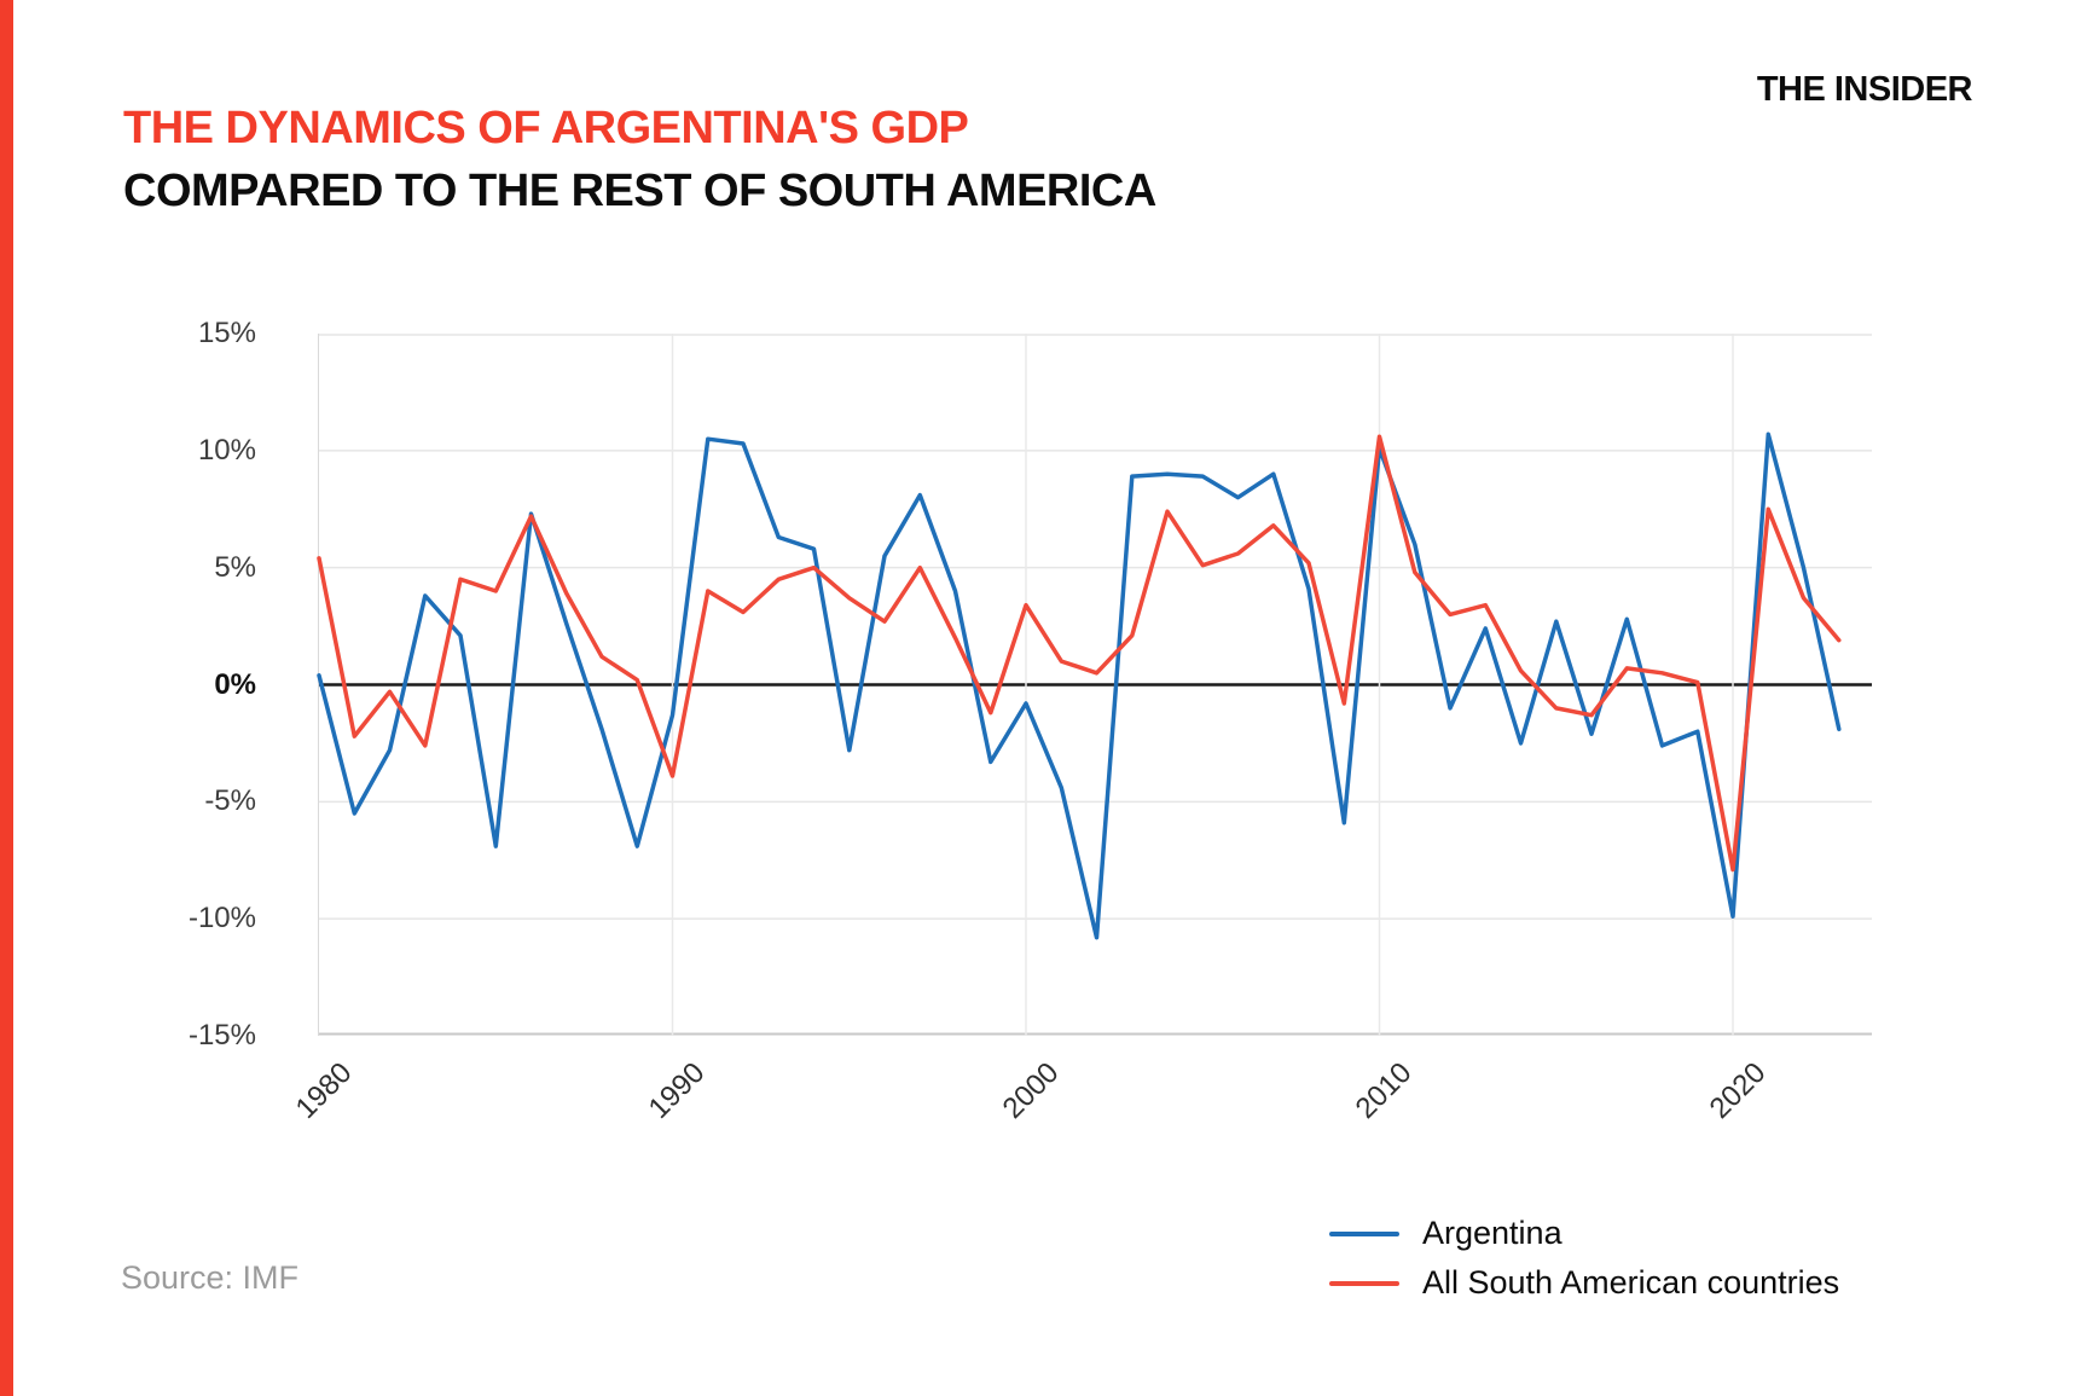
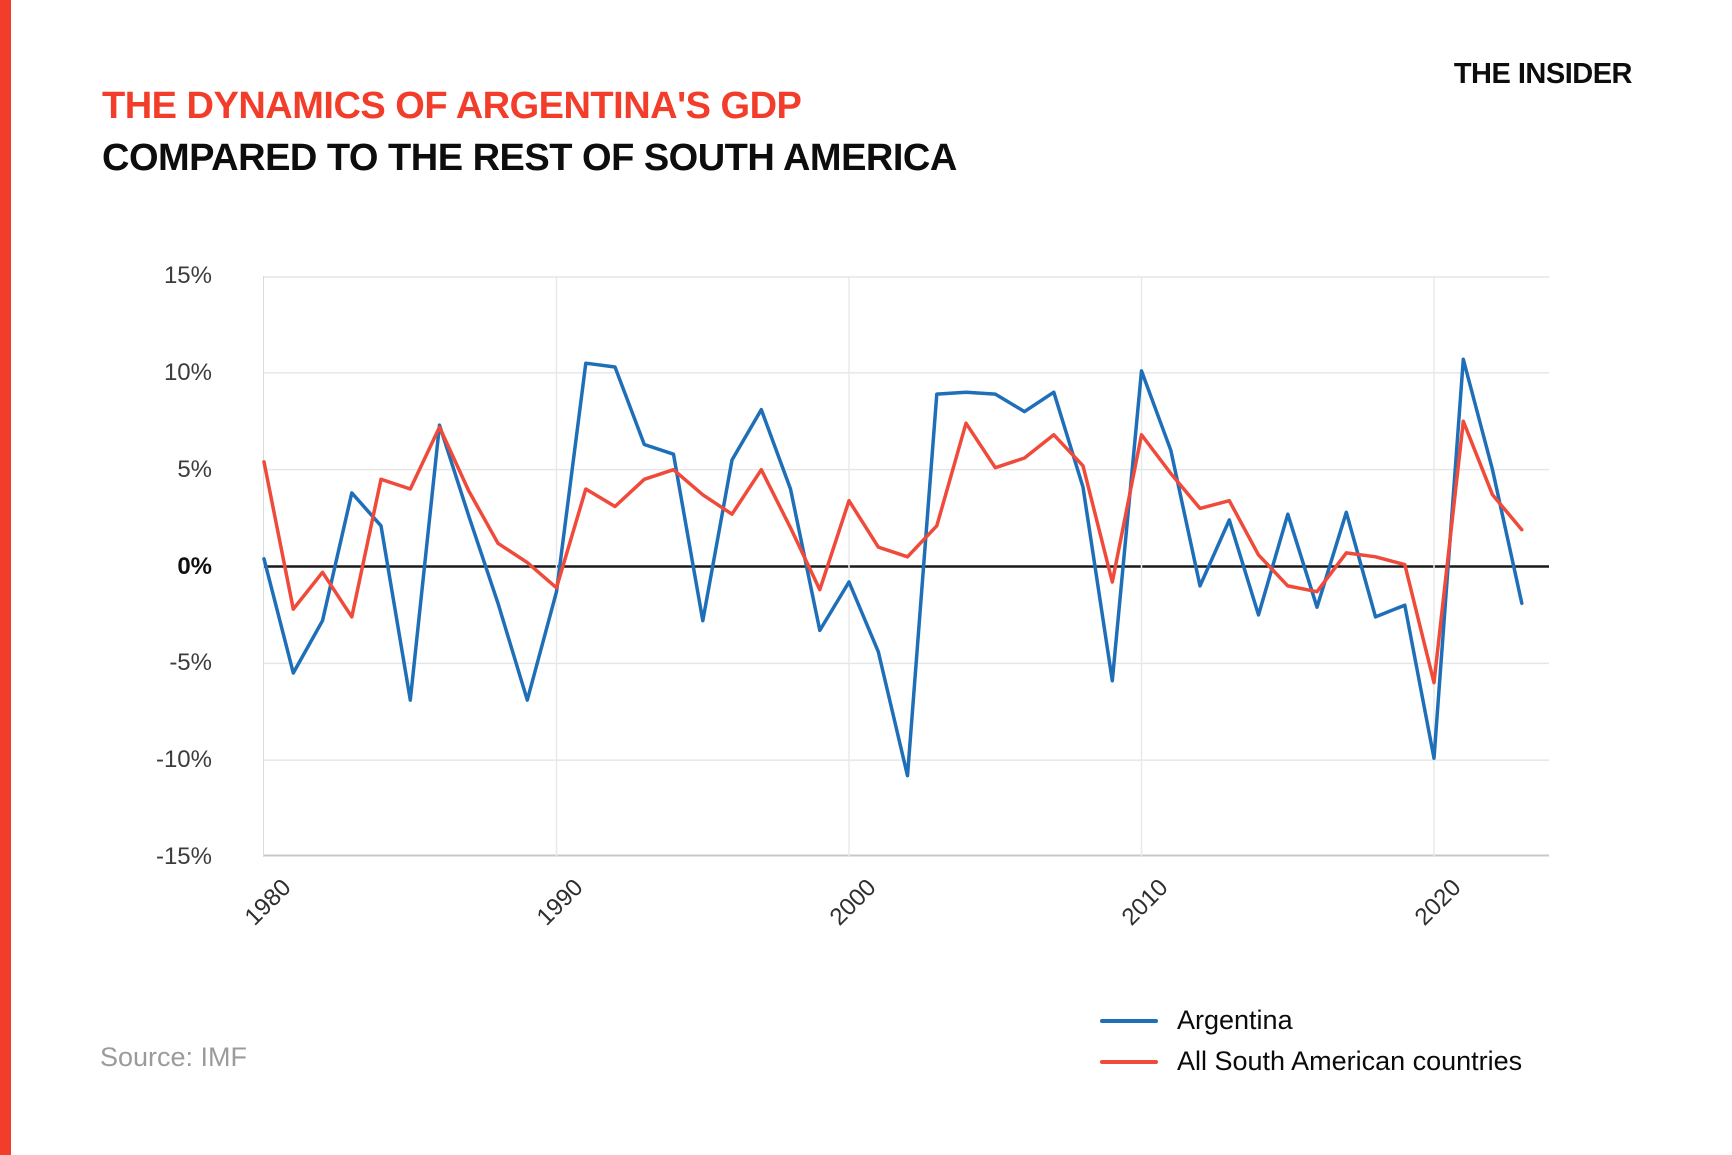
All South American countries/1990: -3.9% -> -1.1%
All South American countries/2010: 10.6% -> 6.8%
All South American countries/2020: -7.9% -> -6.0%
